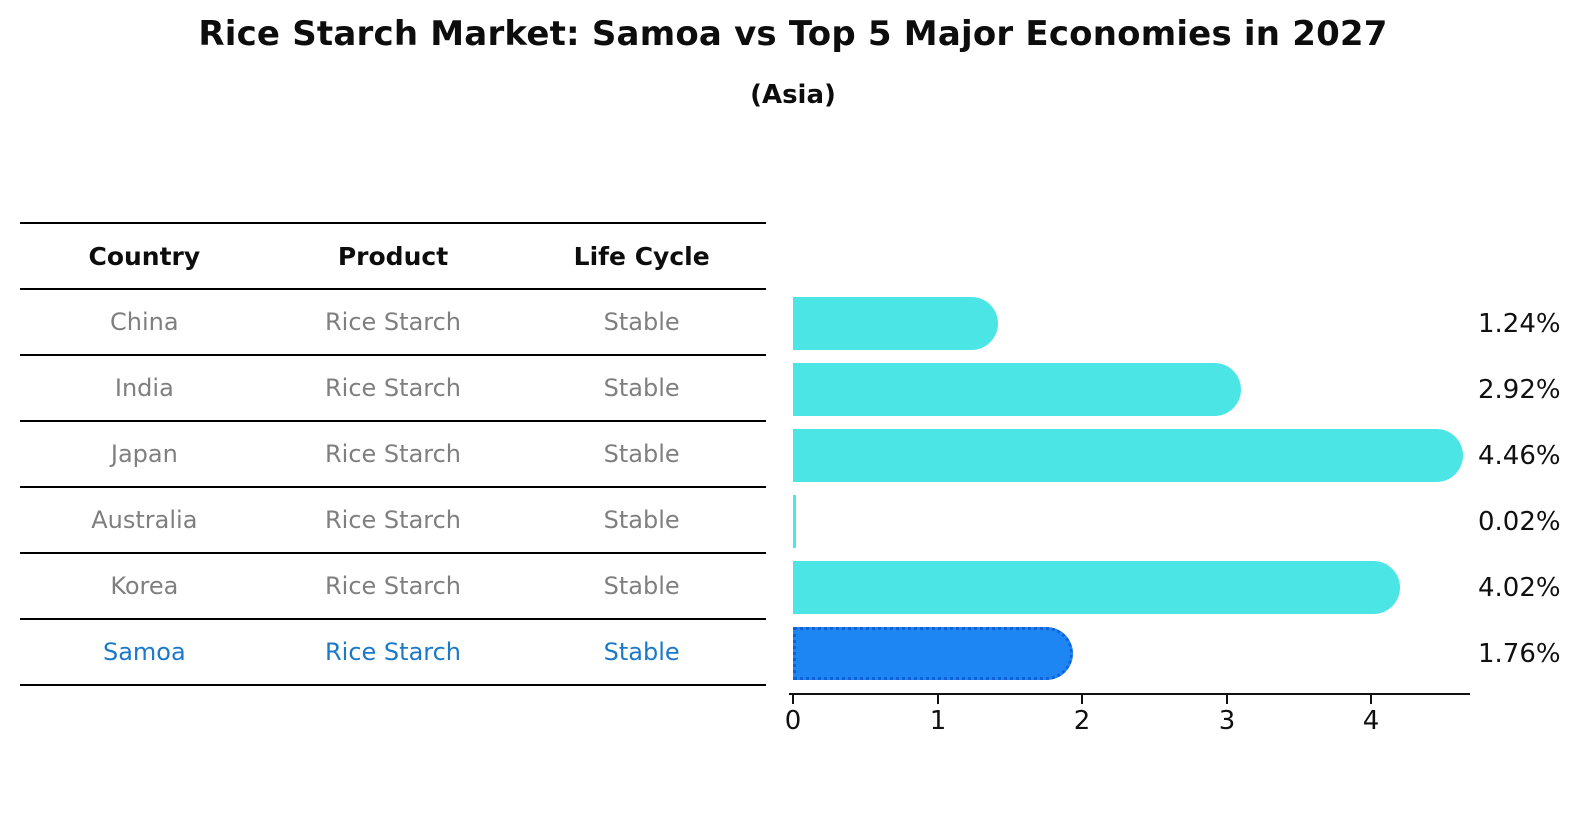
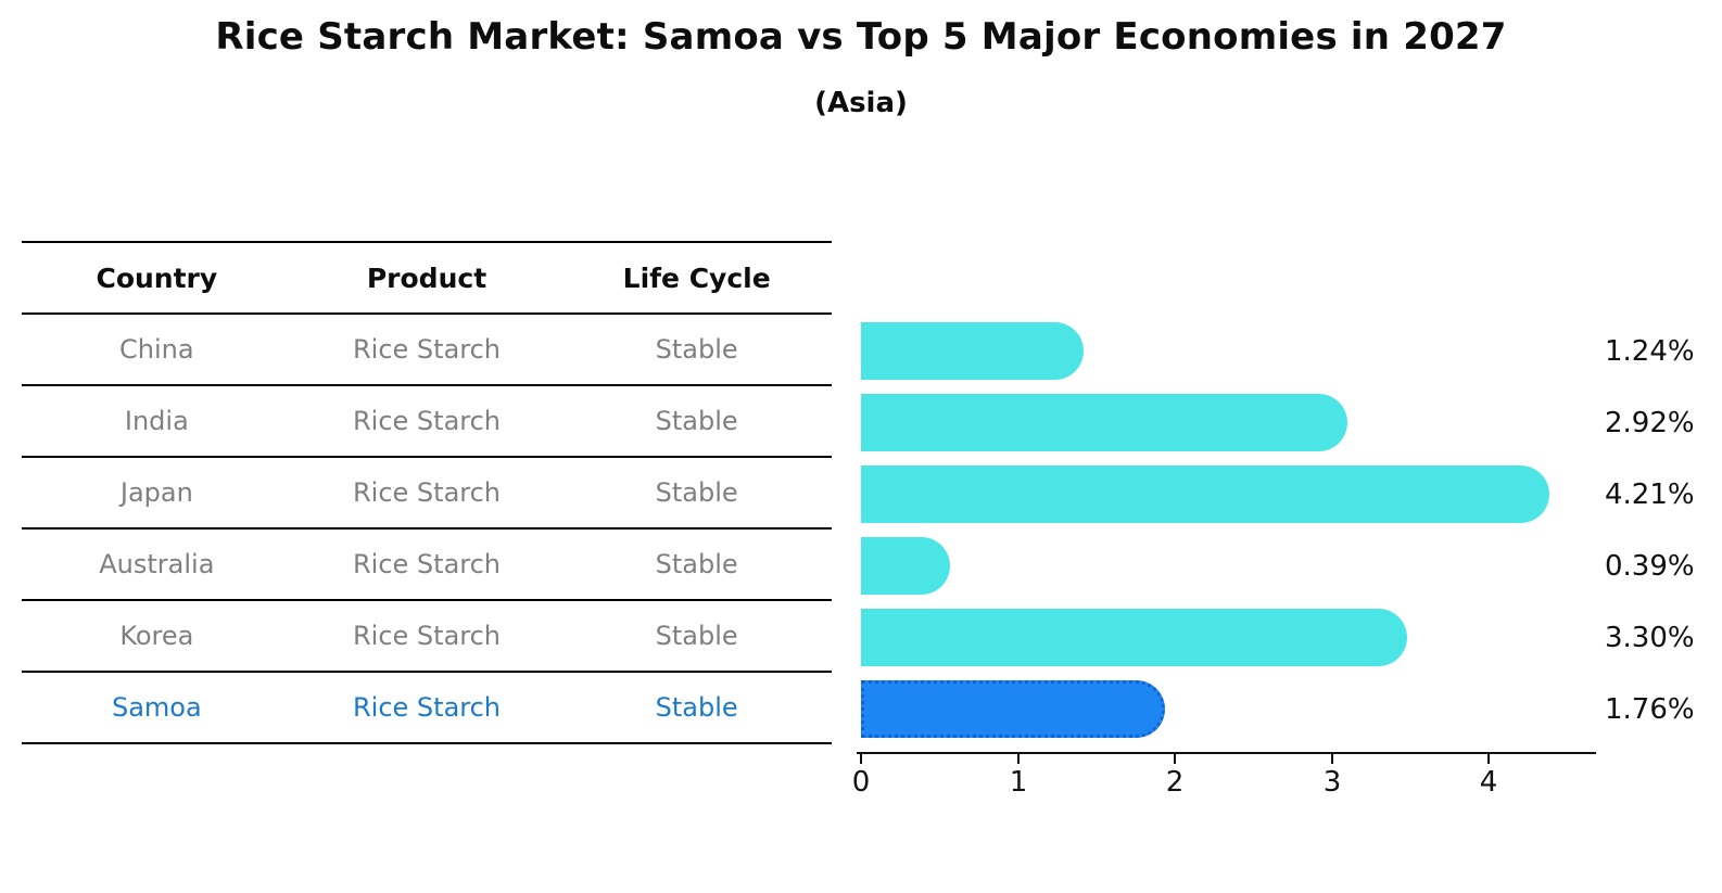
Japan: 4.46% -> 4.21%
Australia: 0.02% -> 0.39%
Korea: 4.02% -> 3.30%
